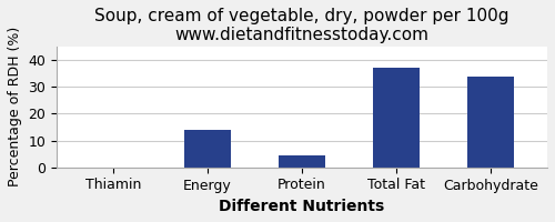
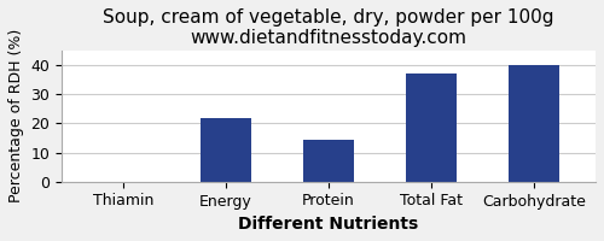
Energy: 14.0 -> 22.0
Protein: 4.5 -> 14.5
Carbohydrate: 34.0 -> 40.0
